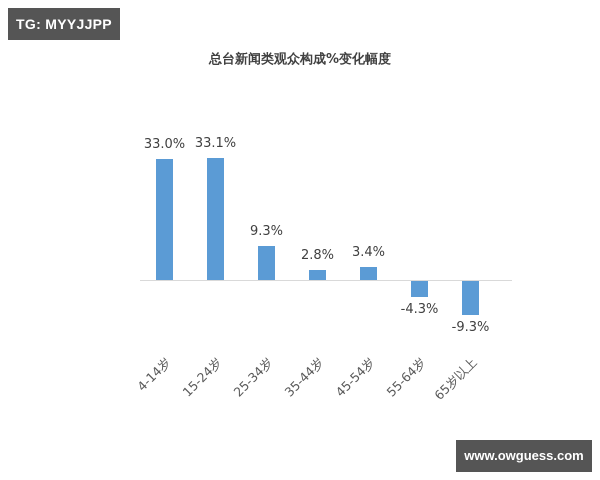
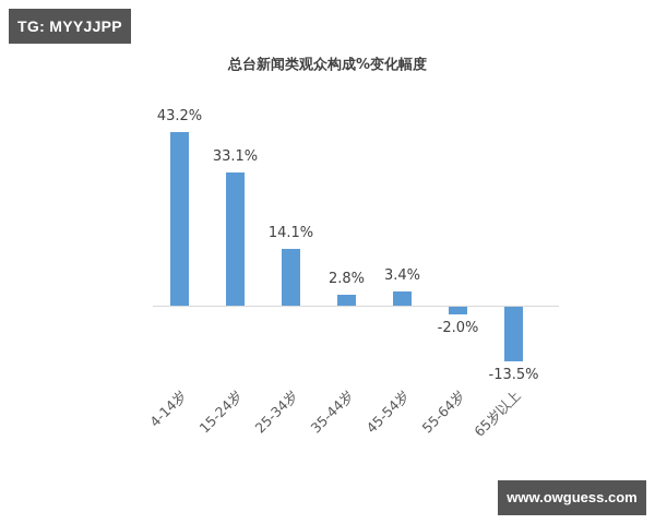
4-14岁: 33.0% -> 43.2%
25-34岁: 9.3% -> 14.1%
55-64岁: -4.3% -> -2.0%
65岁以上: -9.3% -> -13.5%
